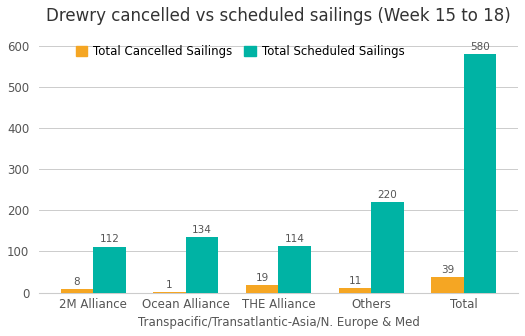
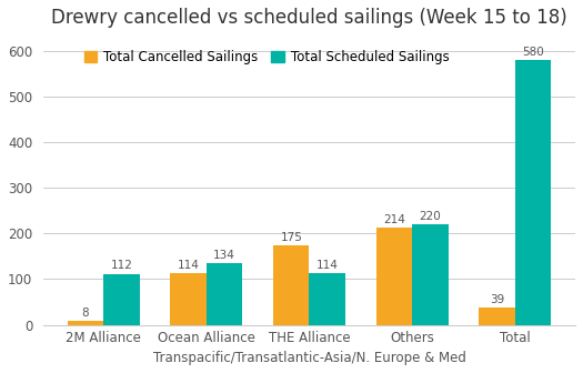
Total Cancelled Sailings/Ocean Alliance: 1 -> 114
Total Cancelled Sailings/THE Alliance: 19 -> 175
Total Cancelled Sailings/Others: 11 -> 214
